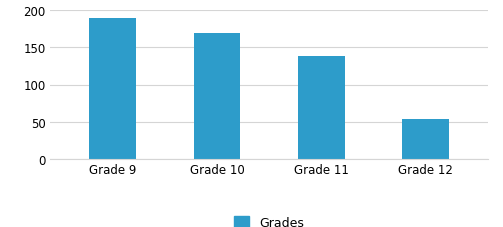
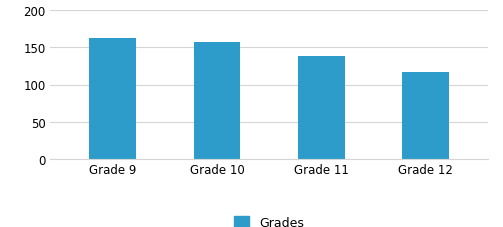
Grade 9: 190 -> 163
Grade 10: 170 -> 157
Grade 12: 54 -> 117
